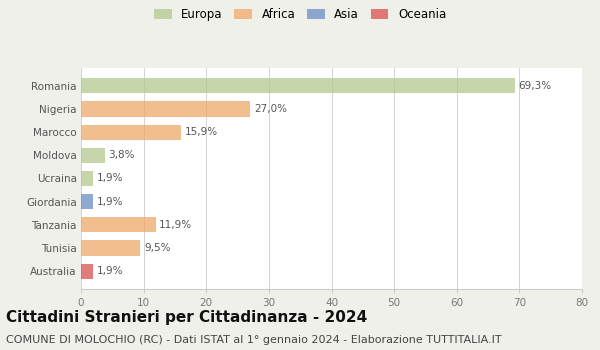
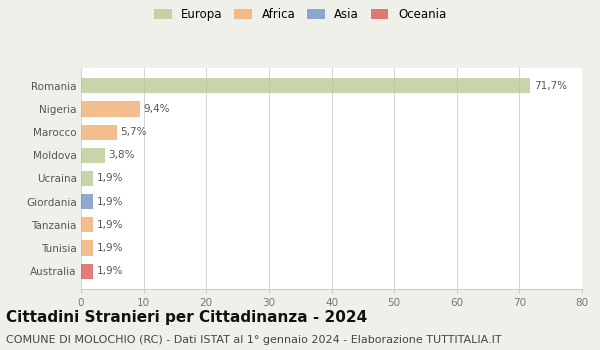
Romania: 69,3% -> 71,7%
Nigeria: 27,0% -> 9,4%
Marocco: 15,9% -> 5,7%
Tanzania: 11,9% -> 1,9%
Tunisia: 9,5% -> 1,9%
